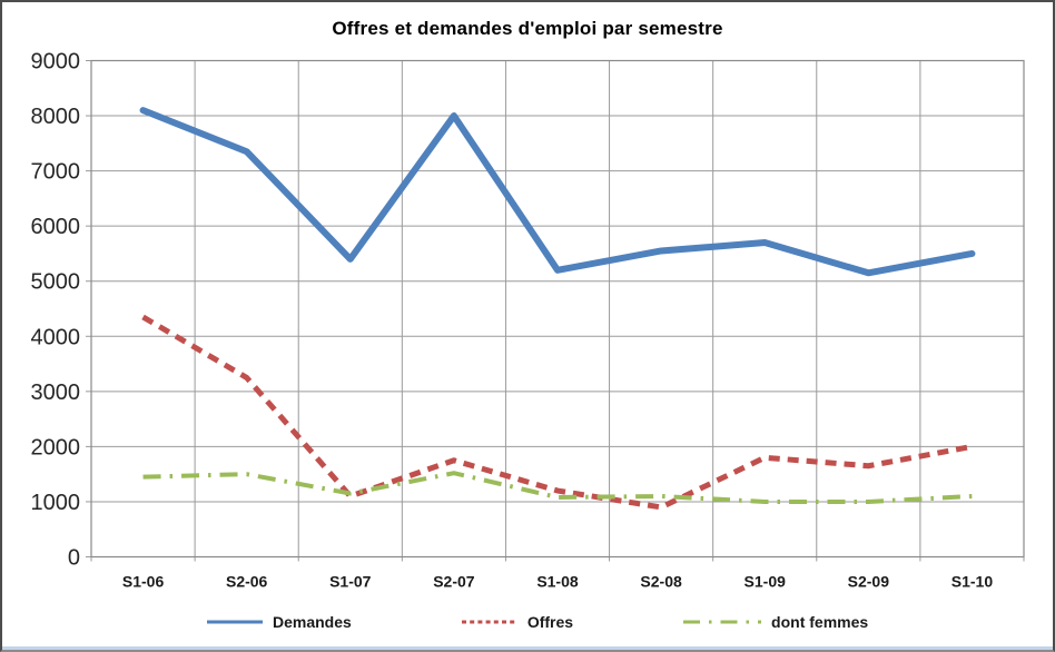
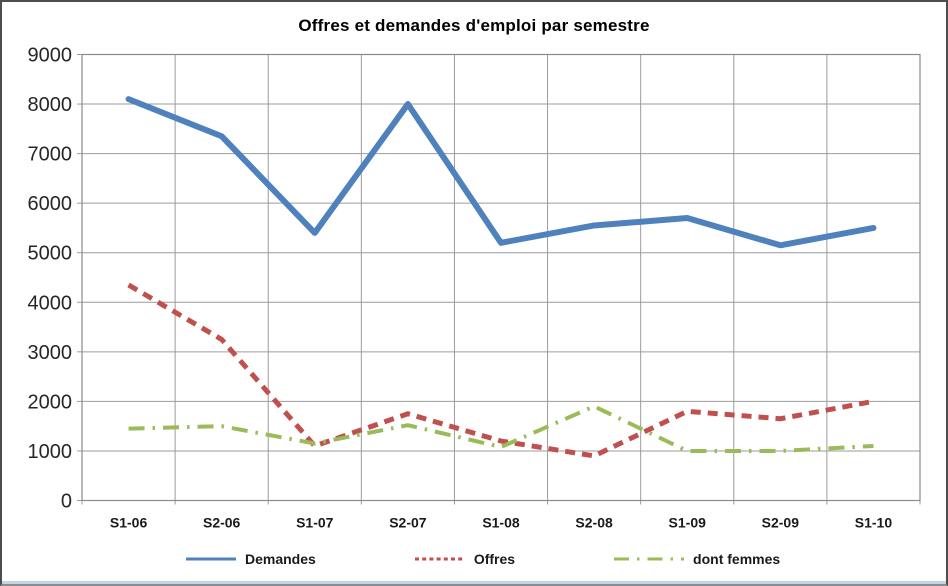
dont femmes/S2-08: 1100 -> 1900
